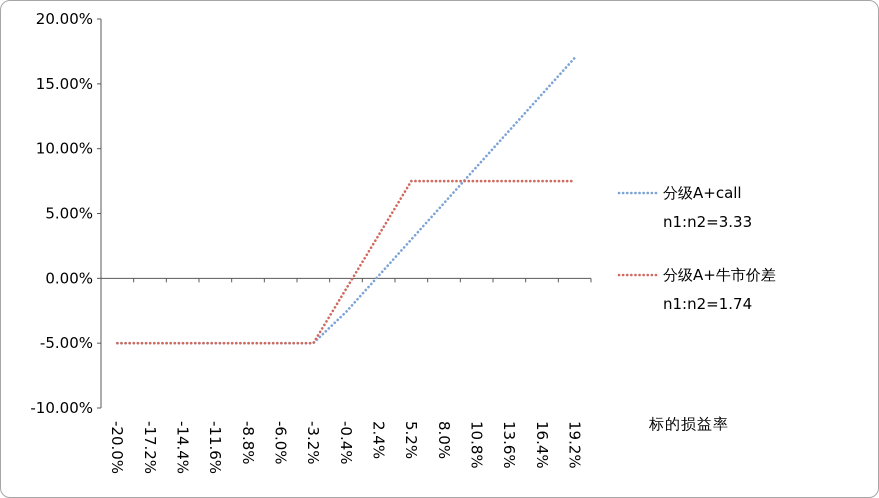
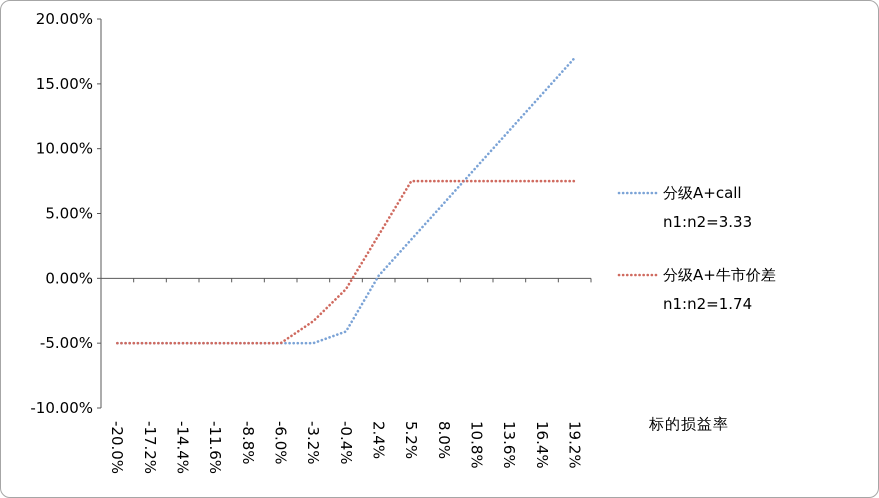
分级A+牛市价差/-3.2%: -5.0% -> -3.3%
分级A+call/-0.4%: -2.6% -> -4.1%
